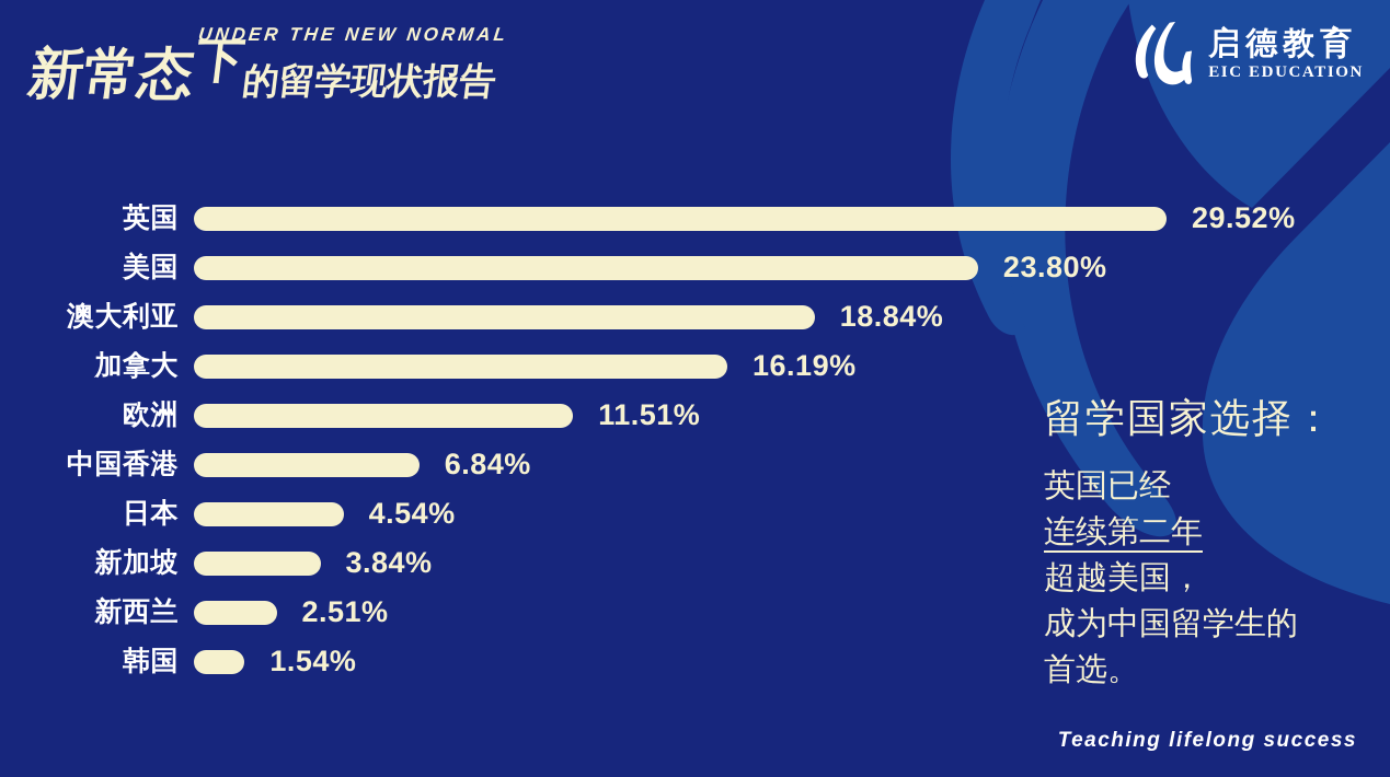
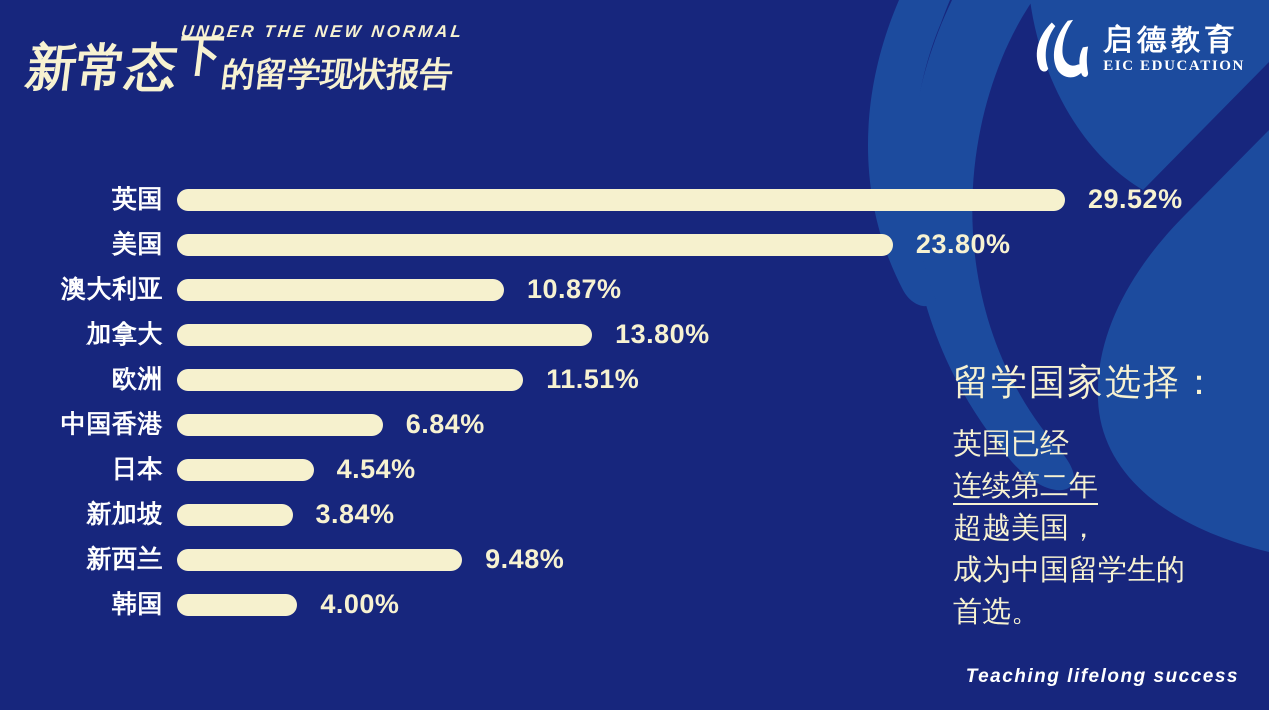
澳大利亚: 18.84% -> 10.87%
加拿大: 16.19% -> 13.80%
新西兰: 2.51% -> 9.48%
韩国: 1.54% -> 4.00%
